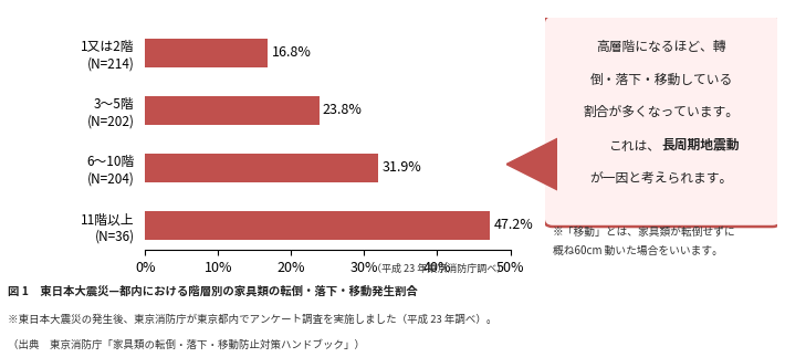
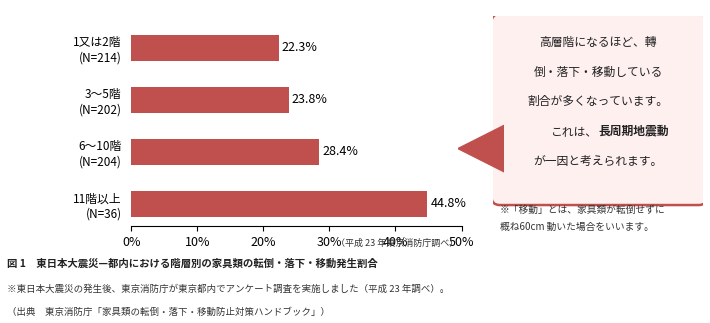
1又は2階 (N=214): 16.8% -> 22.3%
6～10階 (N=204): 31.9% -> 28.4%
11階以上 (N=36): 47.2% -> 44.8%
